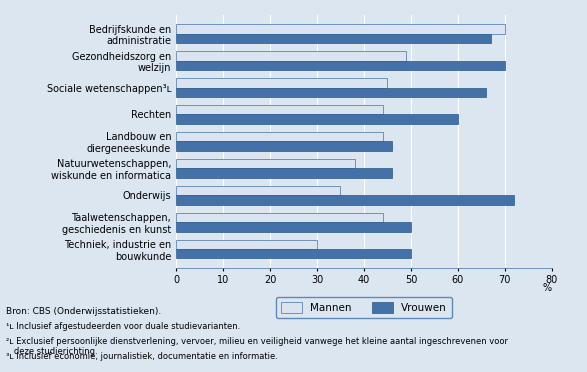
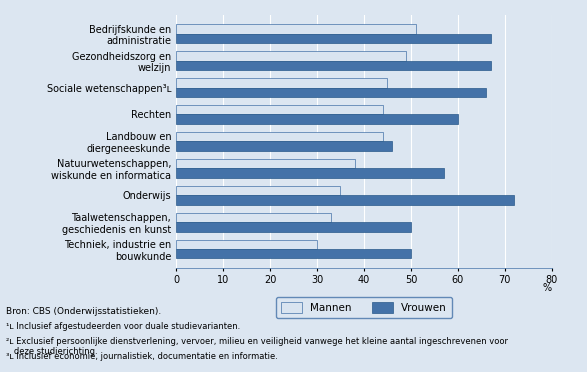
Mannen/Bedrijfskunde en administratie: 70 -> 51
Vrouwen/Gezondheidszorg en welzijn: 70 -> 67
Vrouwen/Natuurwetenschappen, wiskunde en informatica: 46 -> 57
Mannen/Taalwetenschappen, geschiedenis en kunst: 44 -> 33
